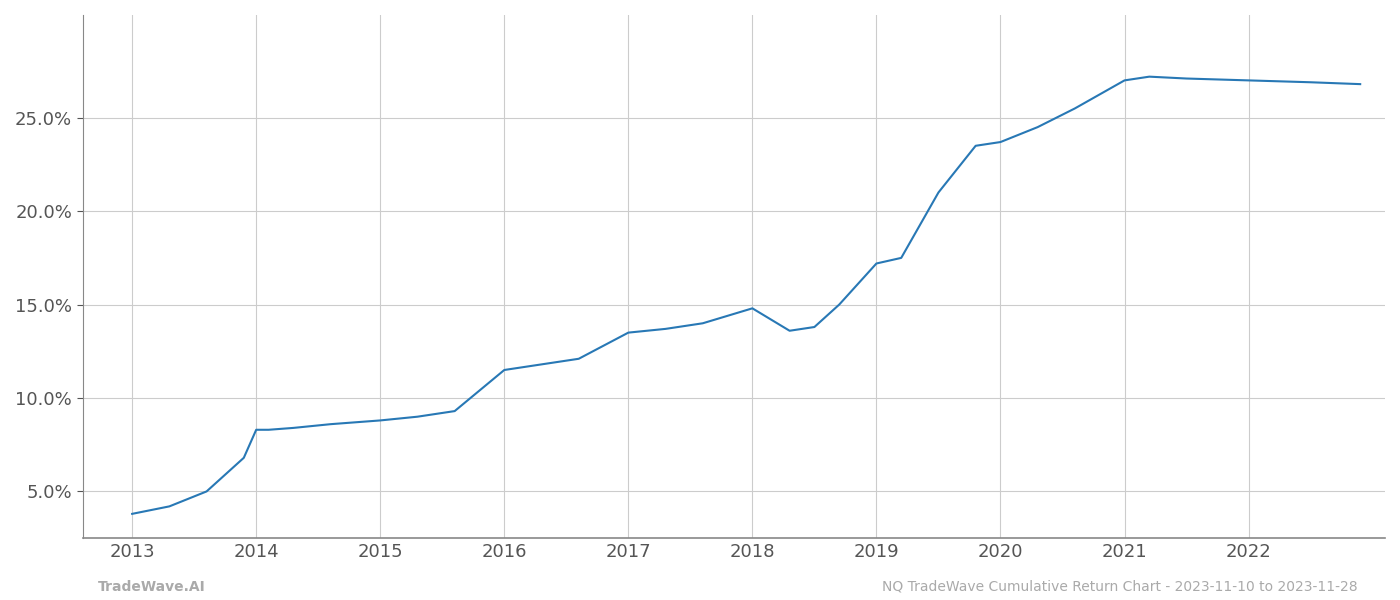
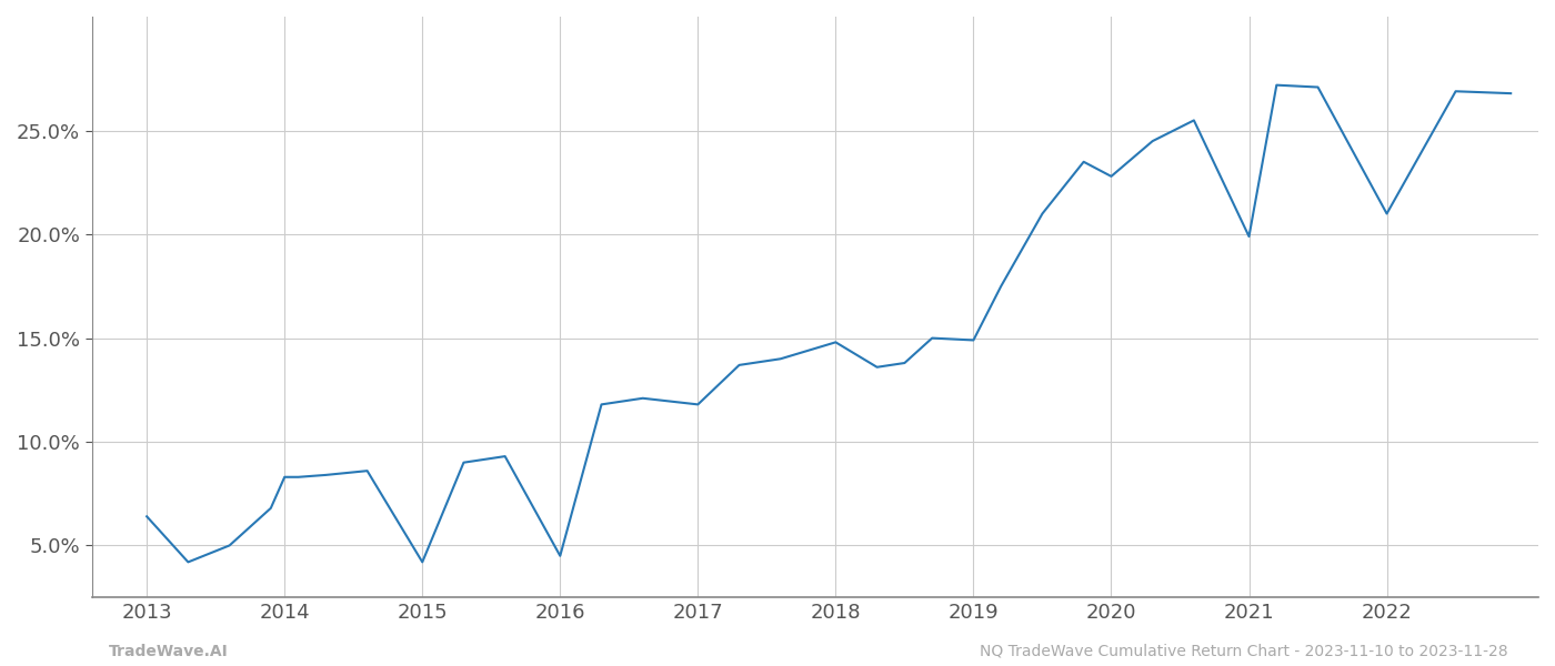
2013: 3.8% -> 6.4%
2015: 8.8% -> 4.2%
2016: 11.5% -> 4.5%
2017: 13.5% -> 11.8%
2019: 17.2% -> 14.9%
2020: 23.7% -> 22.8%
2021: 27.0% -> 19.9%
2022: 27.0% -> 21.0%
